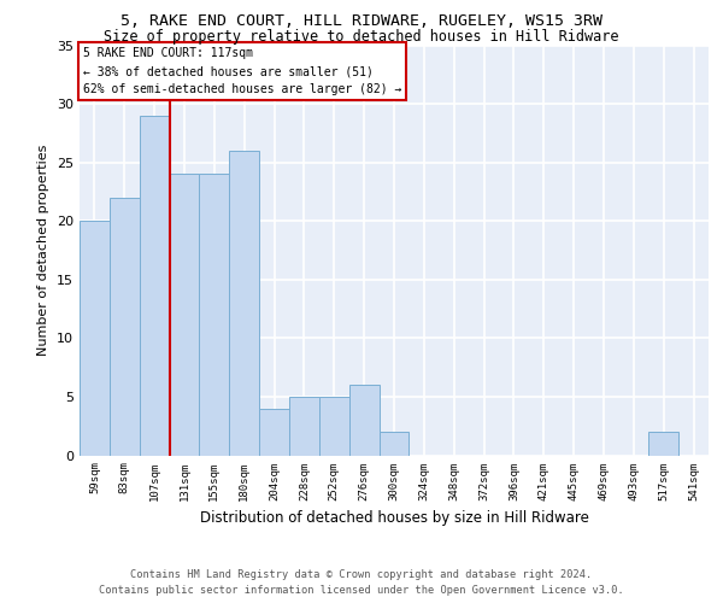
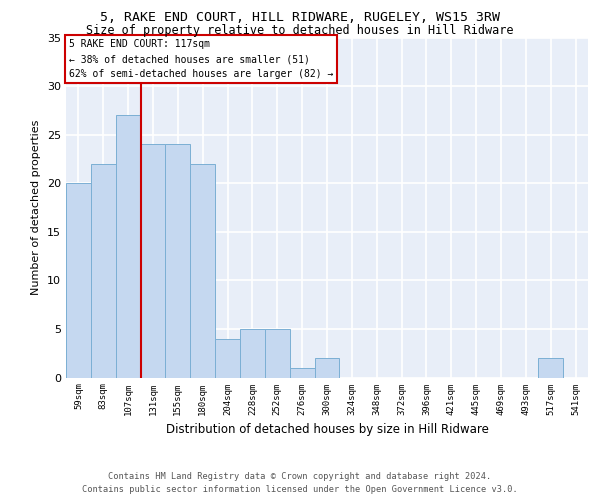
107sqm: 29 -> 27
180sqm: 26 -> 22
276sqm: 6 -> 1
